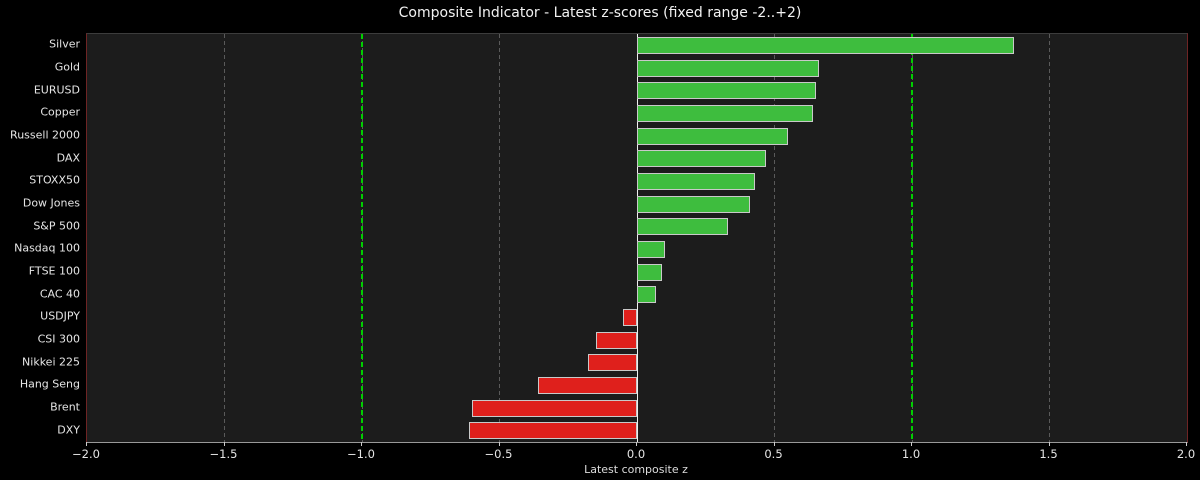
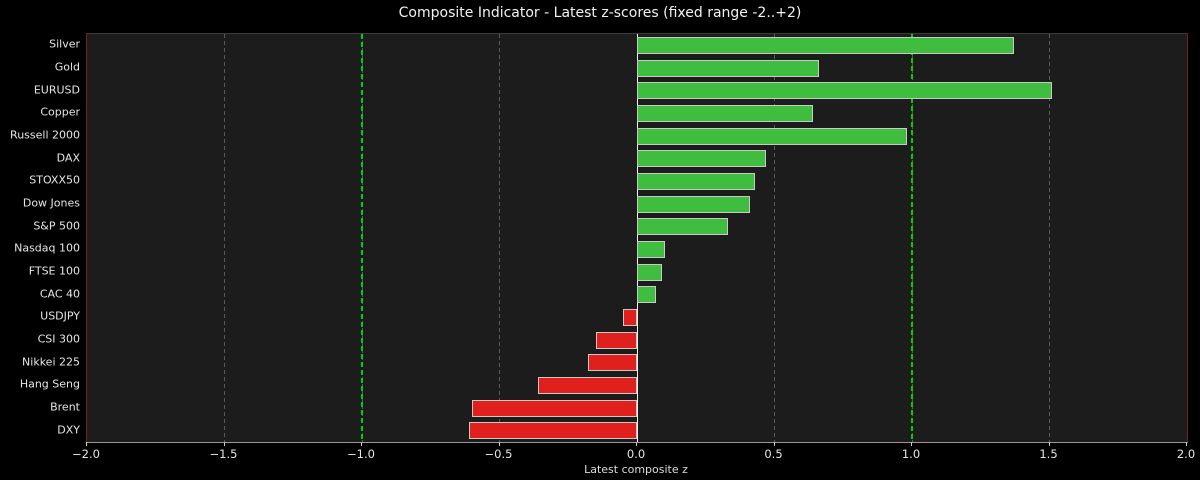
EURUSD: 0.65 -> 1.51
Russell 2000: 0.55 -> 0.98
